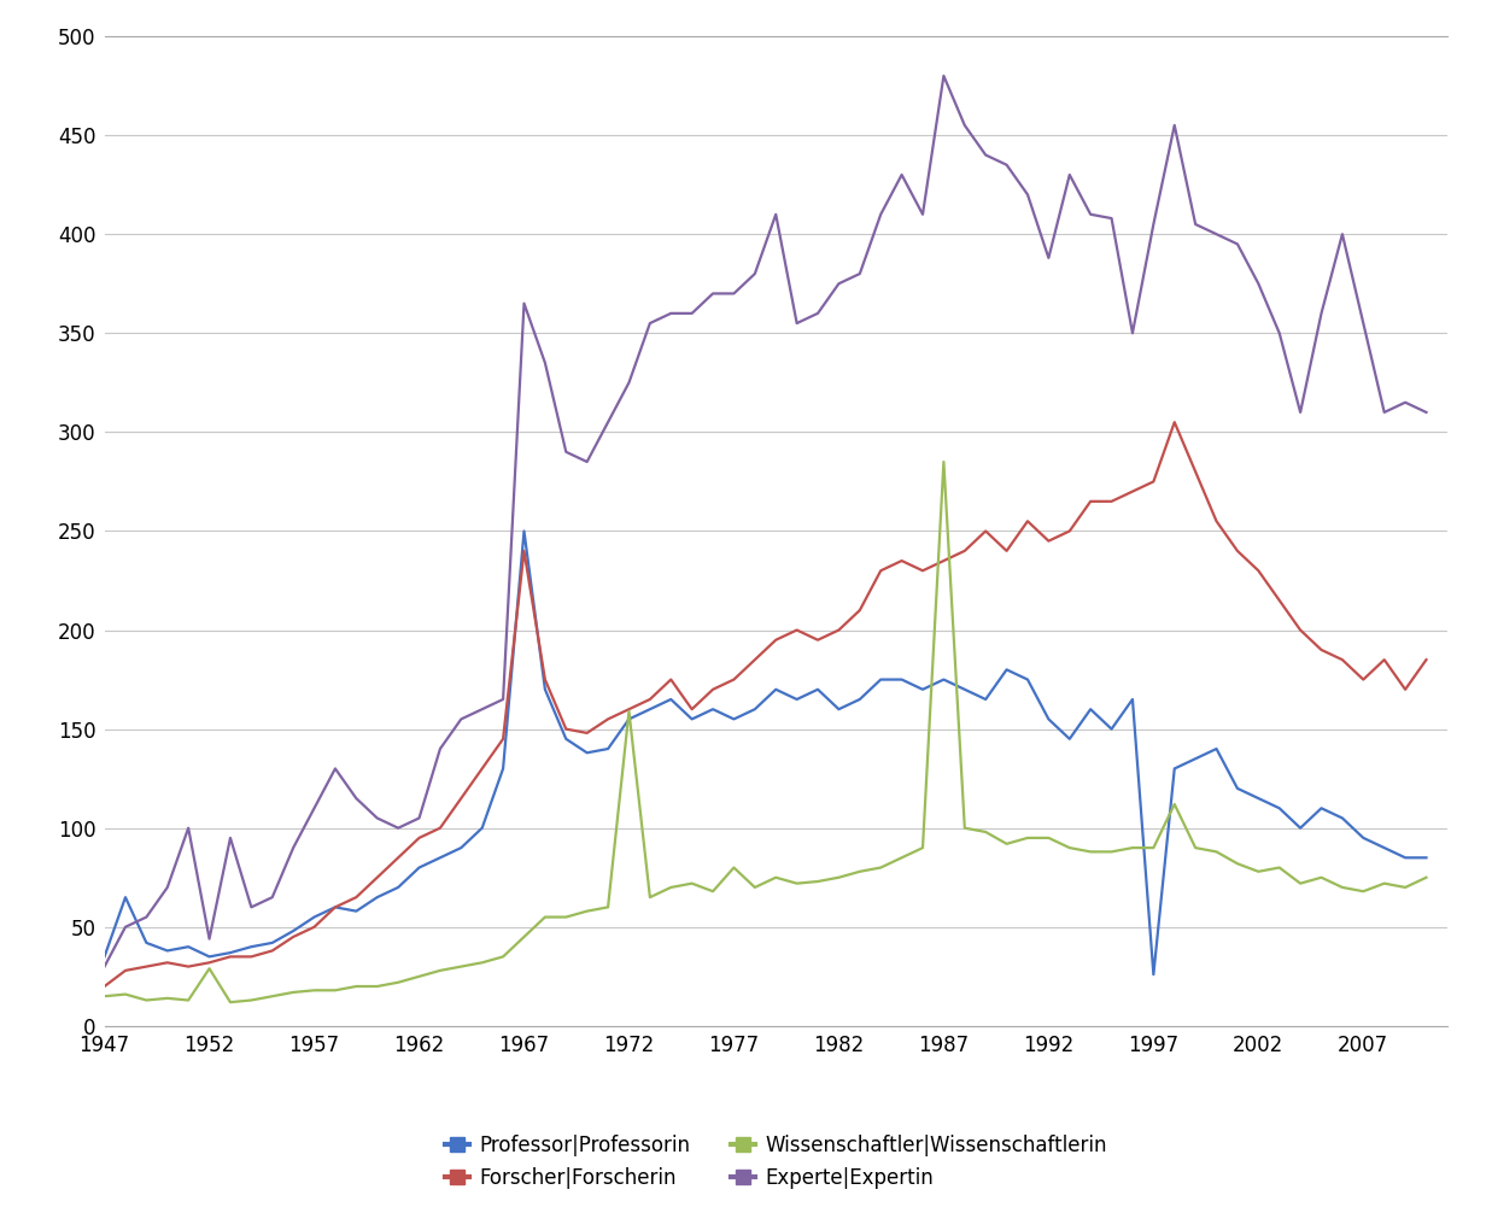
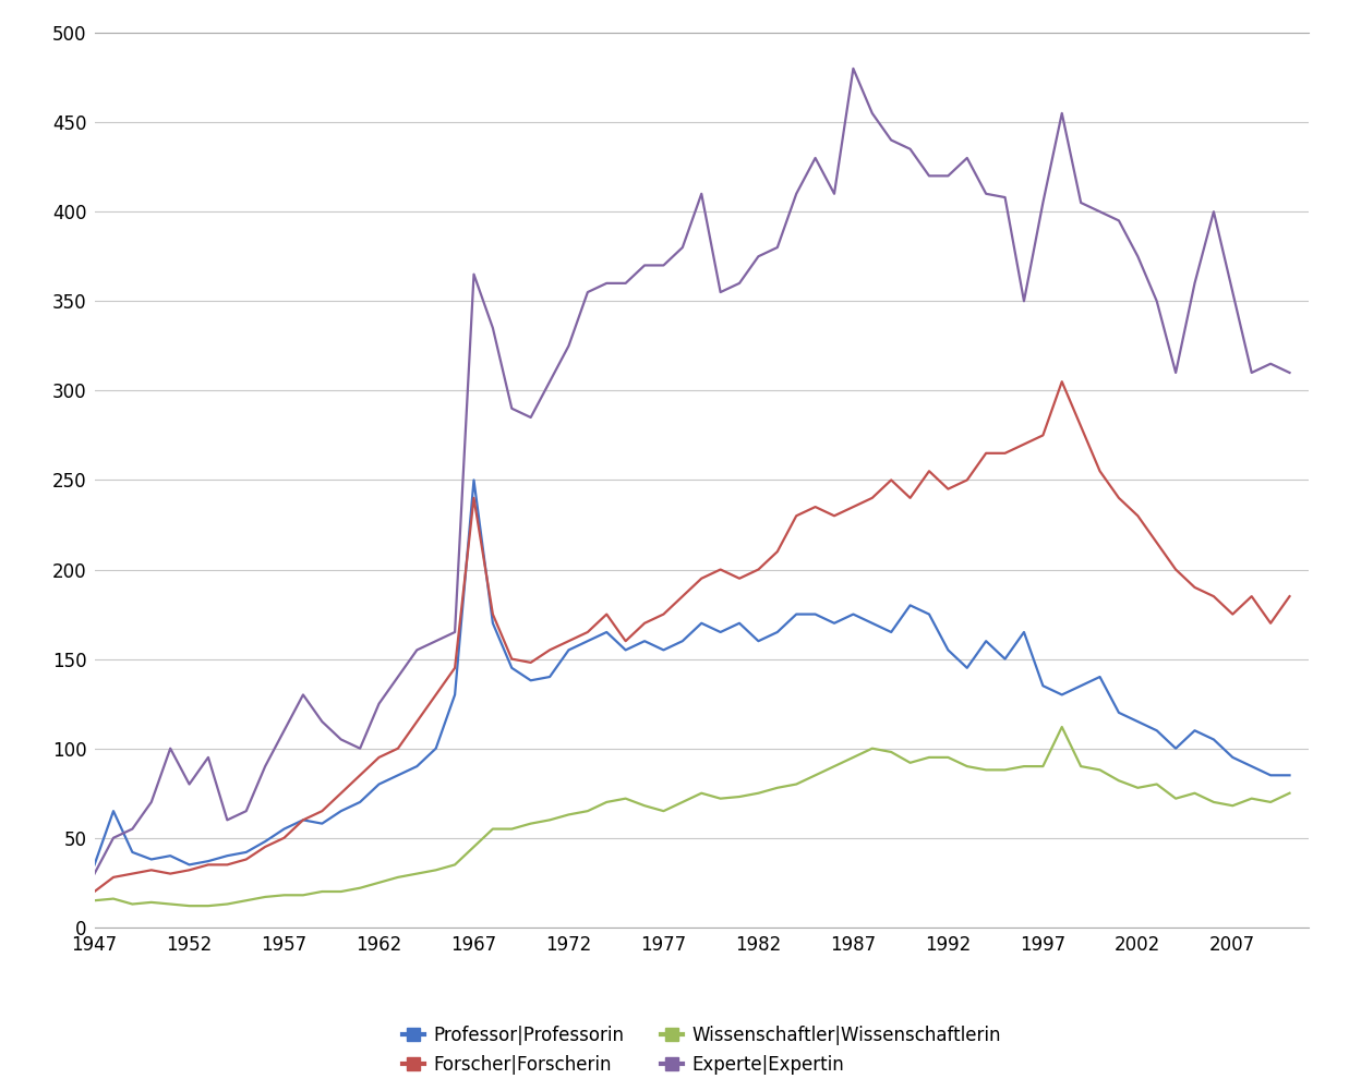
Wissenschaftler|Wissenschaftlerin/1952: 29 -> 12
Experte|Expertin/1952: 44 -> 80
Experte|Expertin/1962: 105 -> 125
Wissenschaftler|Wissenschaftlerin/1972: 159 -> 63
Wissenschaftler|Wissenschaftlerin/1977: 80 -> 65
Wissenschaftler|Wissenschaftlerin/1987: 285 -> 95
Experte|Expertin/1992: 388 -> 420
Professor|Professorin/1997: 26 -> 135
